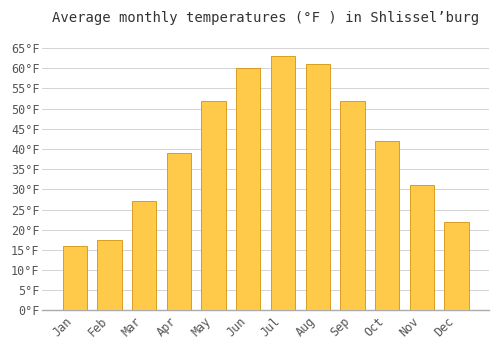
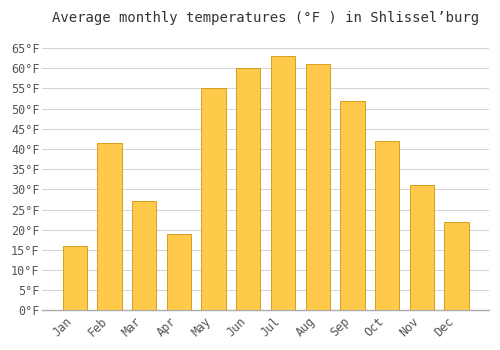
Feb: 17.5°F -> 41.5°F
Apr: 39.0°F -> 19.0°F
May: 52.0°F -> 55.0°F
